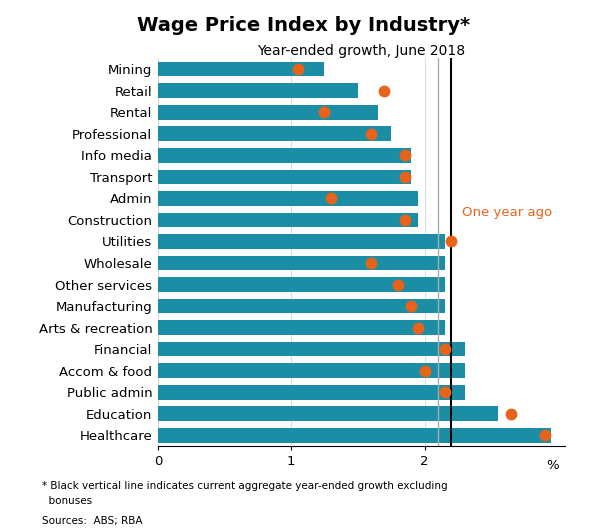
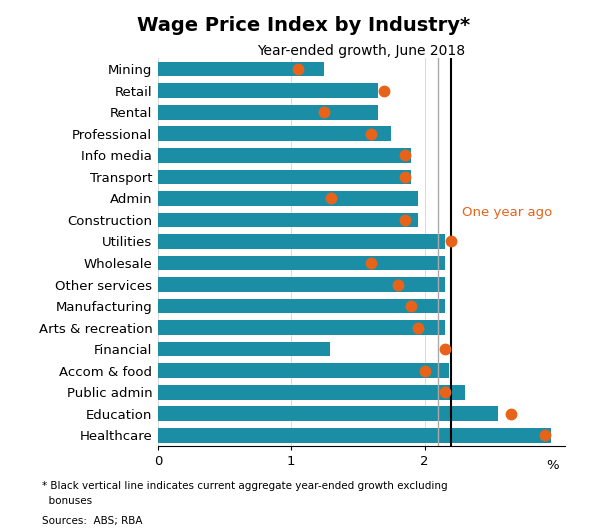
Retail: 1.50 -> 1.65
Financial: 2.30 -> 1.29
Accom & food: 2.30 -> 2.18
